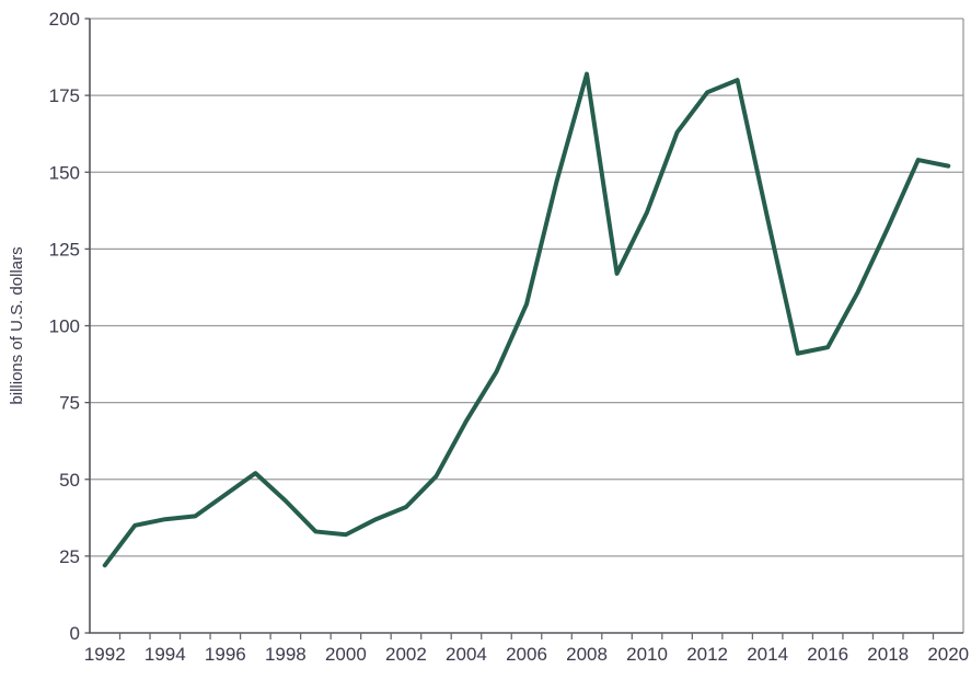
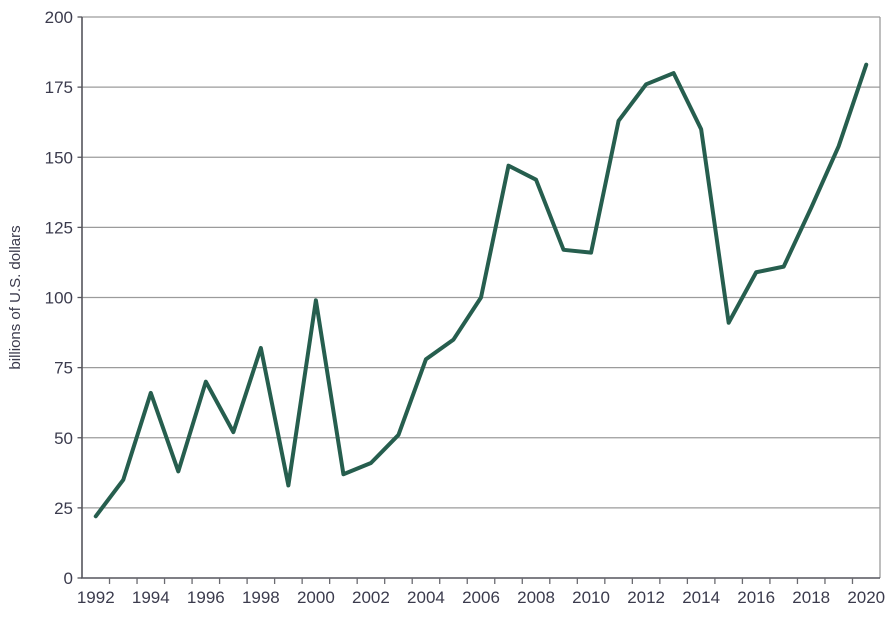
1994: 37 -> 66
1996: 45 -> 70
1998: 43 -> 82
2000: 32 -> 99
2004: 69 -> 78
2006: 107 -> 100
2008: 182 -> 142
2010: 137 -> 116
2014: 135 -> 160
2016: 93 -> 109
2020: 152 -> 183
